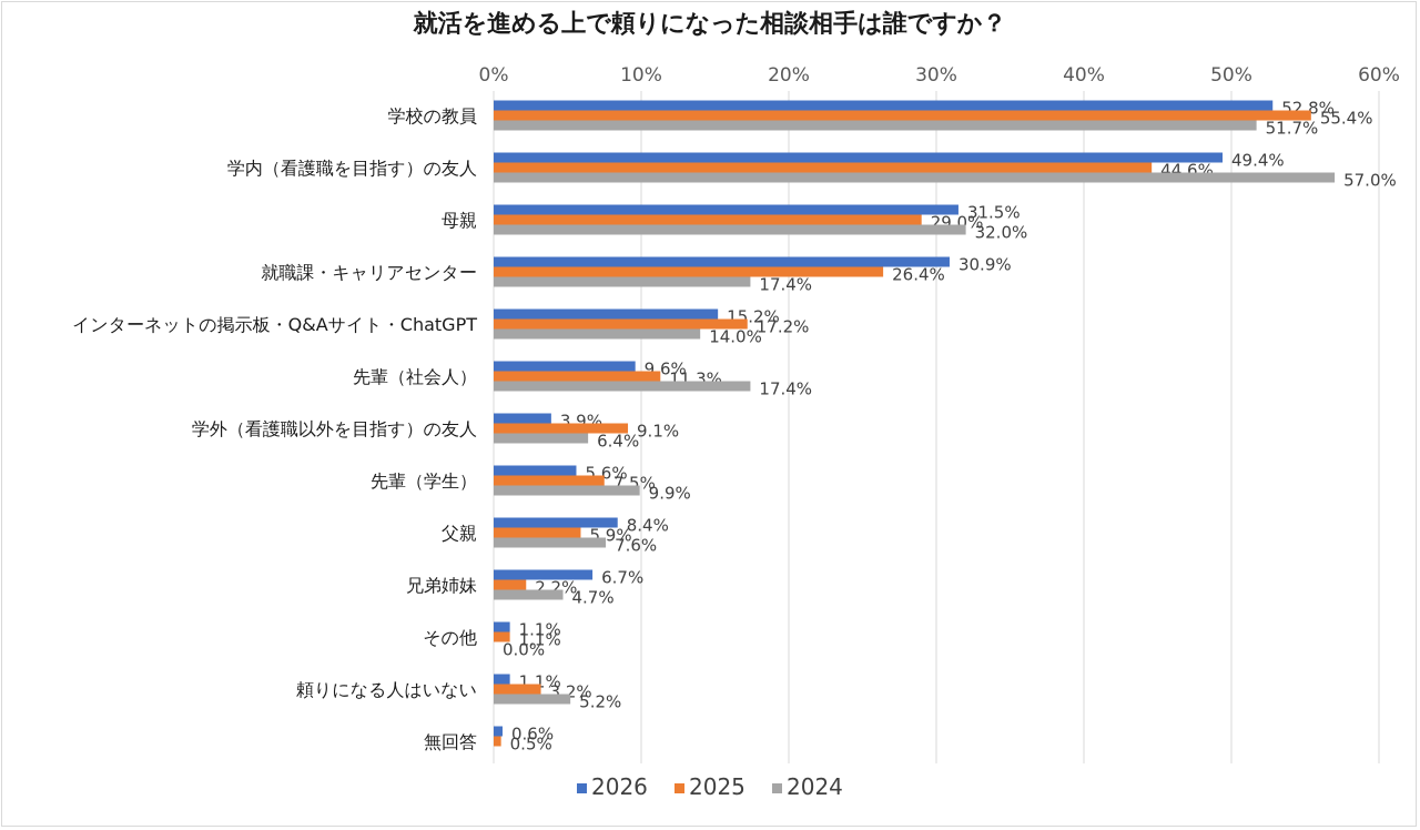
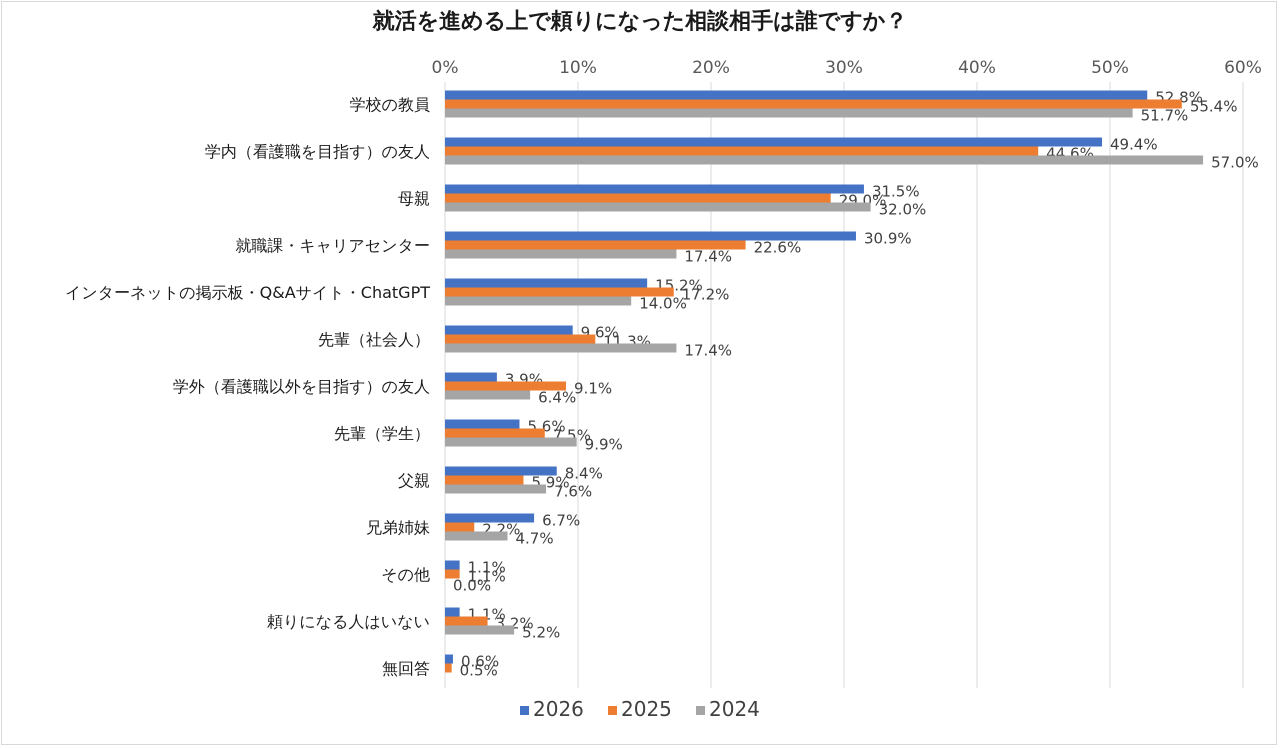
2025/就職課・キャリアセンター: 26.4% -> 22.6%
